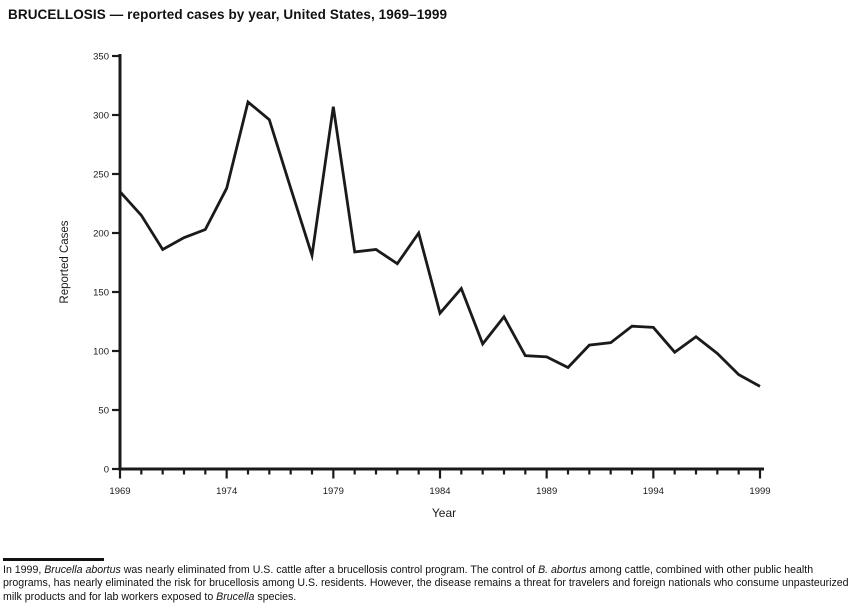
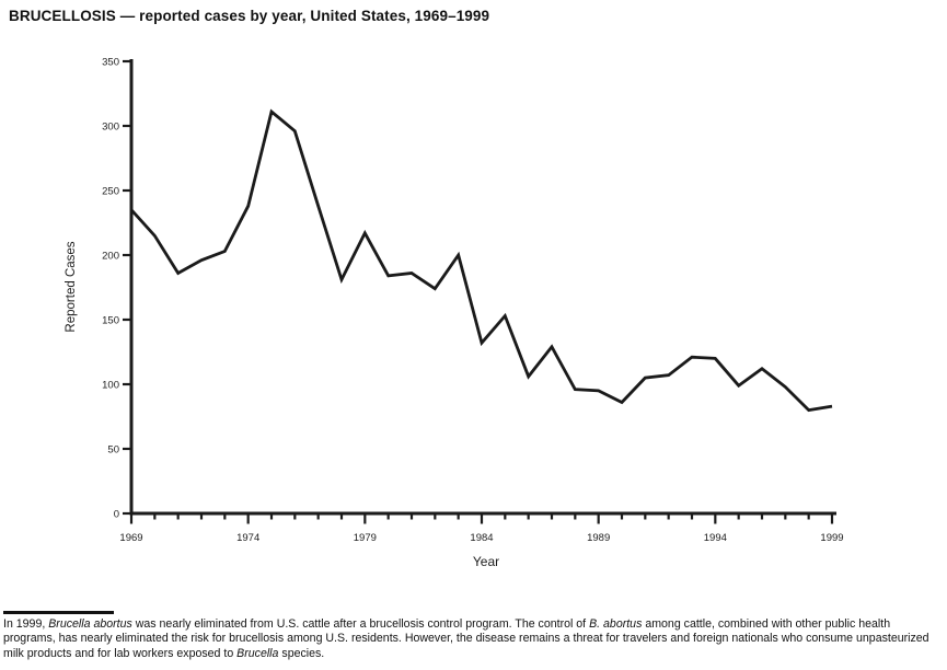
1979: 307 -> 217
1999: 70 -> 83
